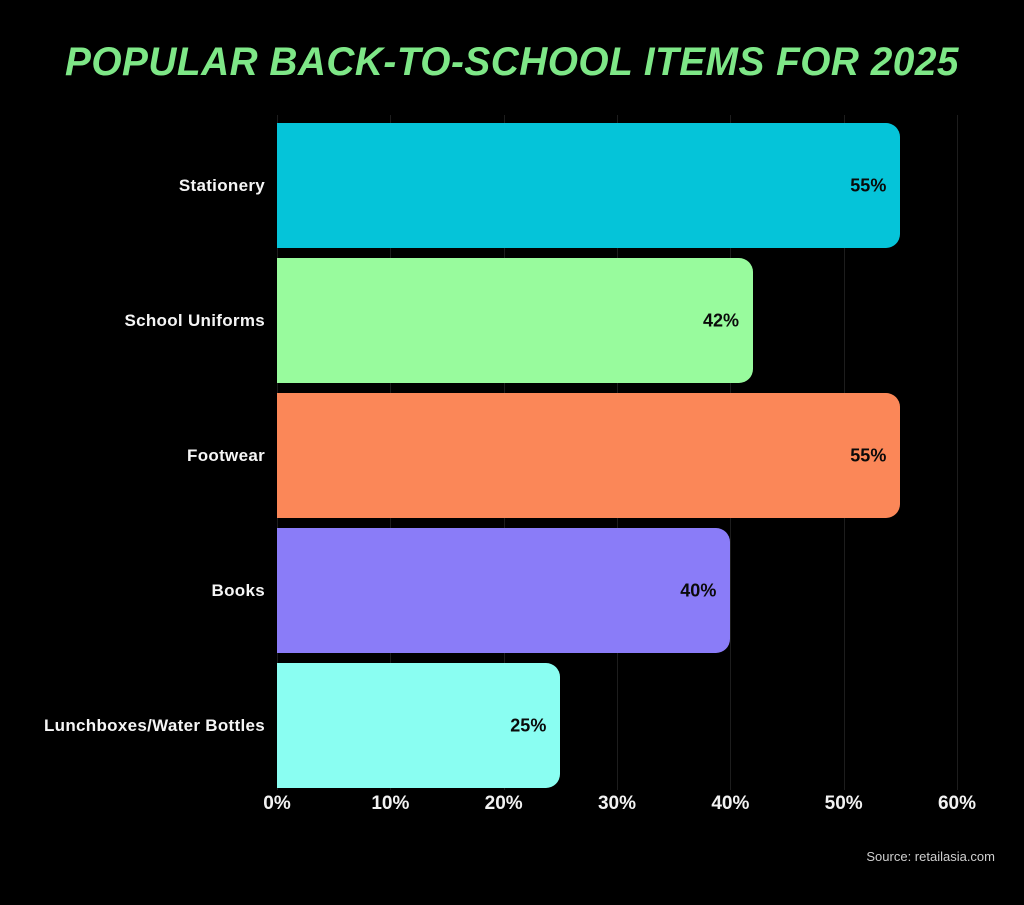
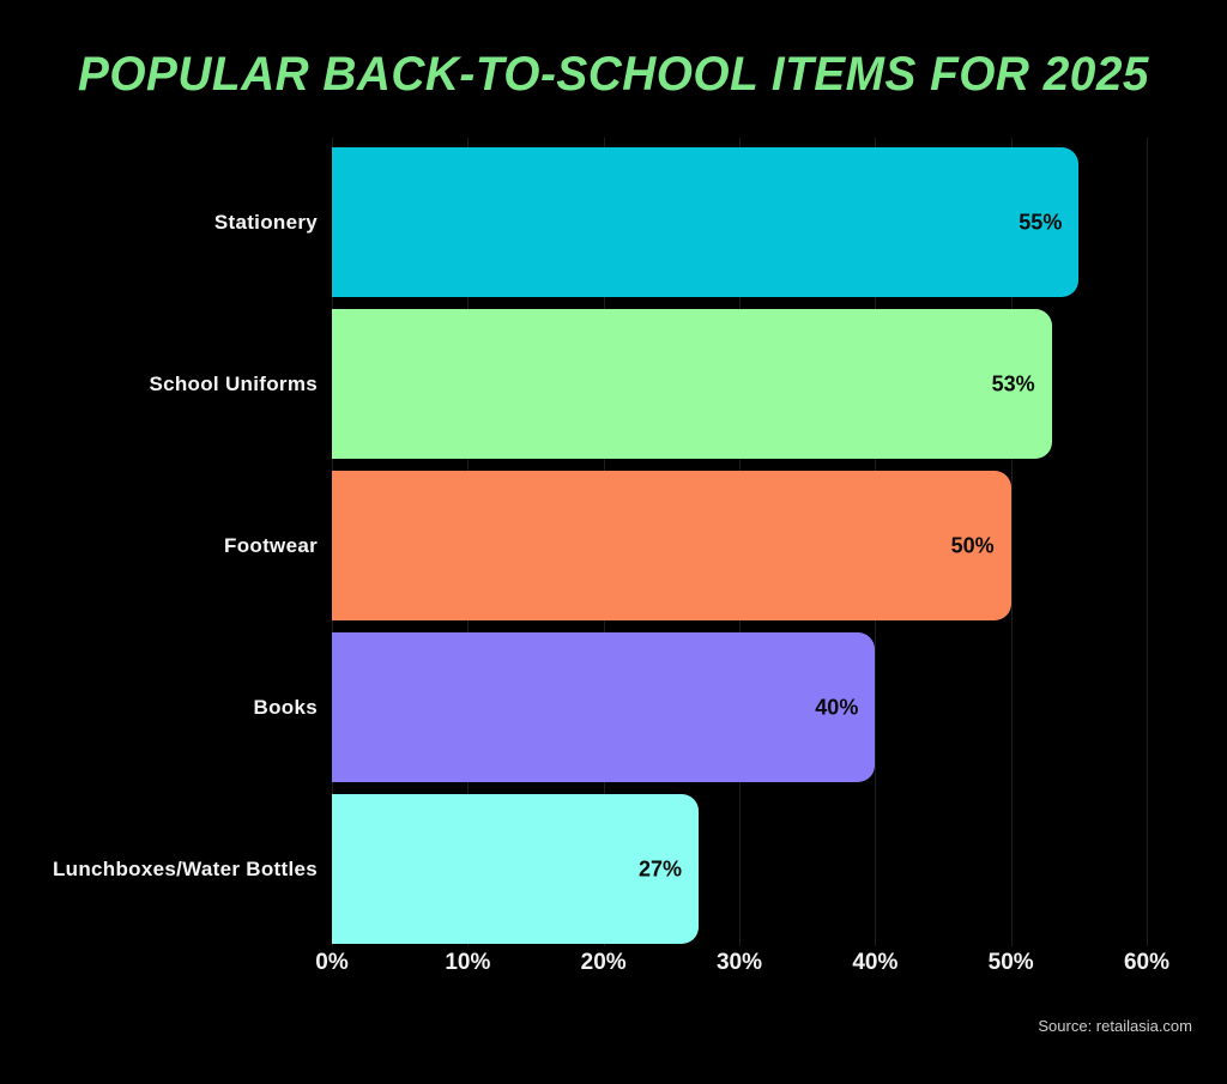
School Uniforms: 42% -> 53%
Footwear: 55% -> 50%
Lunchboxes/Water Bottles: 25% -> 27%
